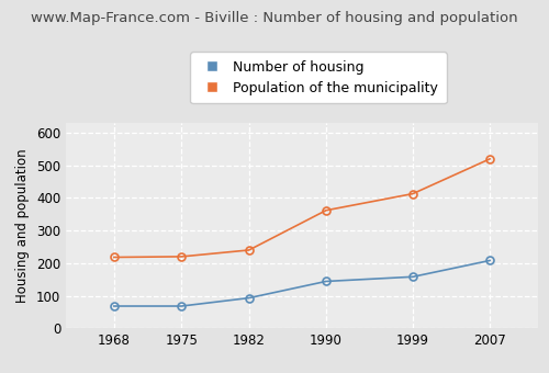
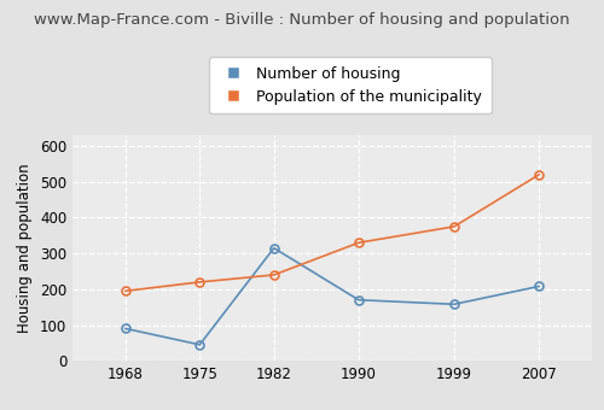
Number of housing/1968: 68 -> 90
Population of the municipality/1968: 218 -> 195
Number of housing/1975: 68 -> 45
Number of housing/1982: 93 -> 315
Number of housing/1990: 144 -> 170
Population of the municipality/1990: 362 -> 330
Population of the municipality/1999: 413 -> 375
